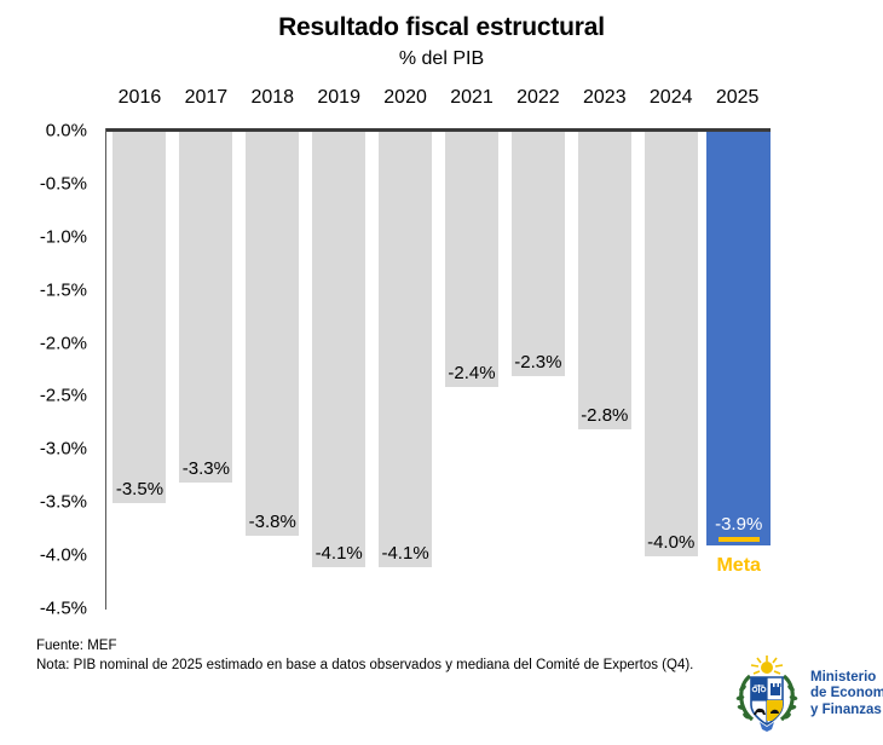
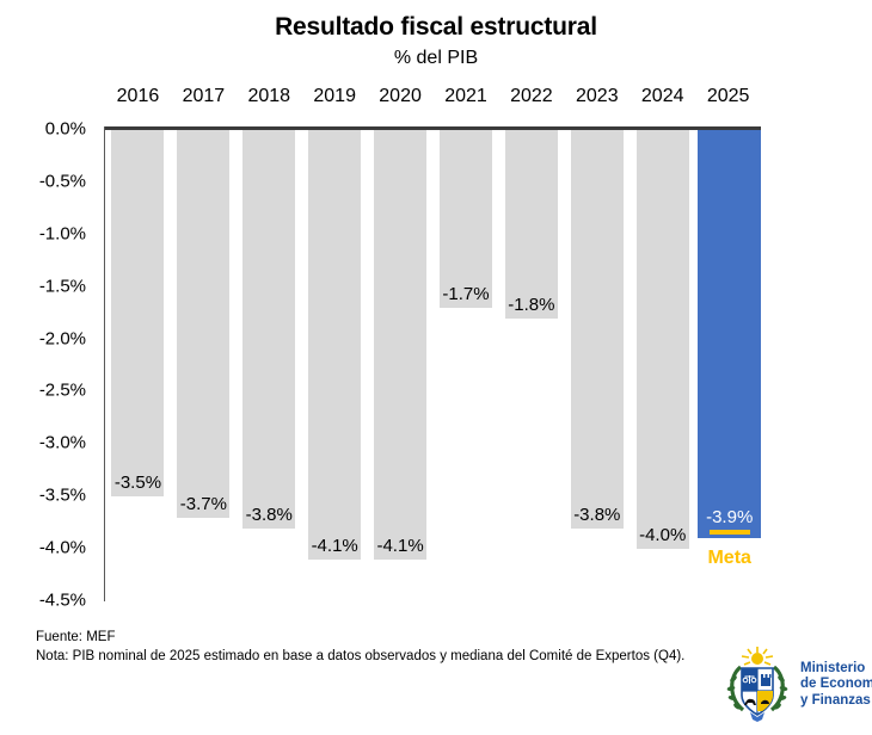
2017: -3.3% -> -3.7%
2021: -2.4% -> -1.7%
2022: -2.3% -> -1.8%
2023: -2.8% -> -3.8%
